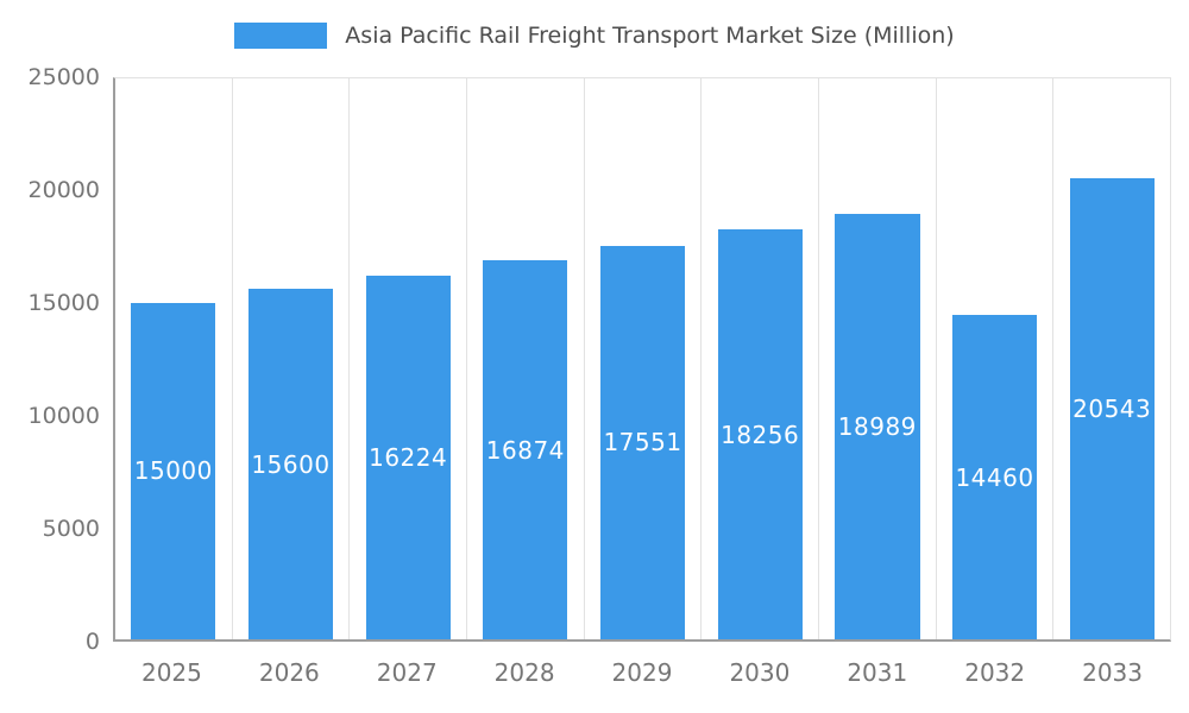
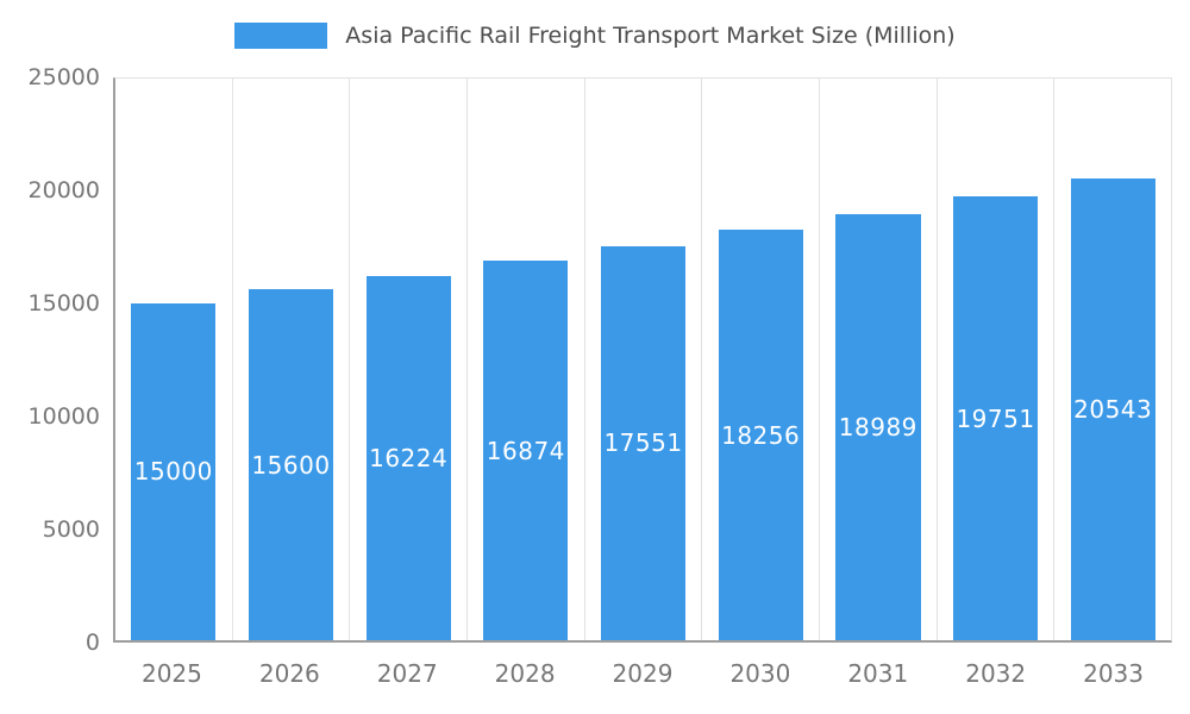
2032: 14460 -> 19751
